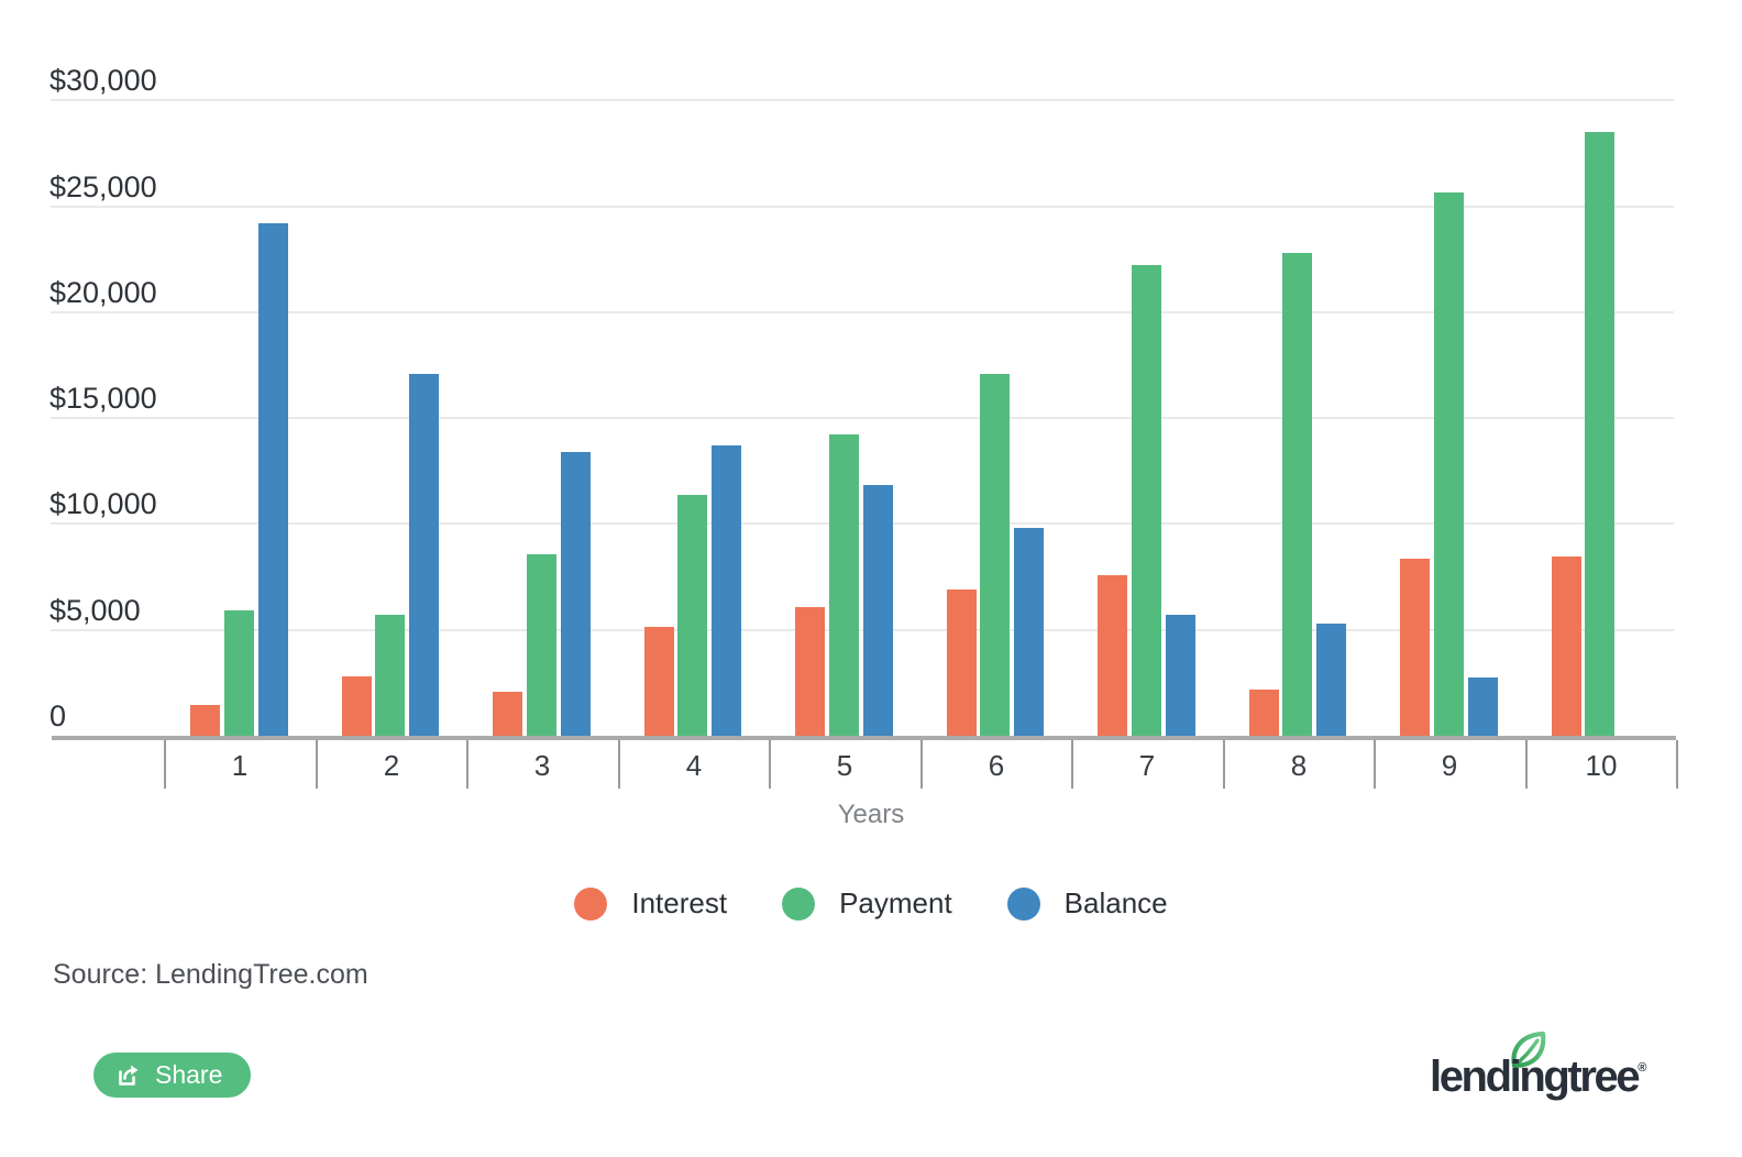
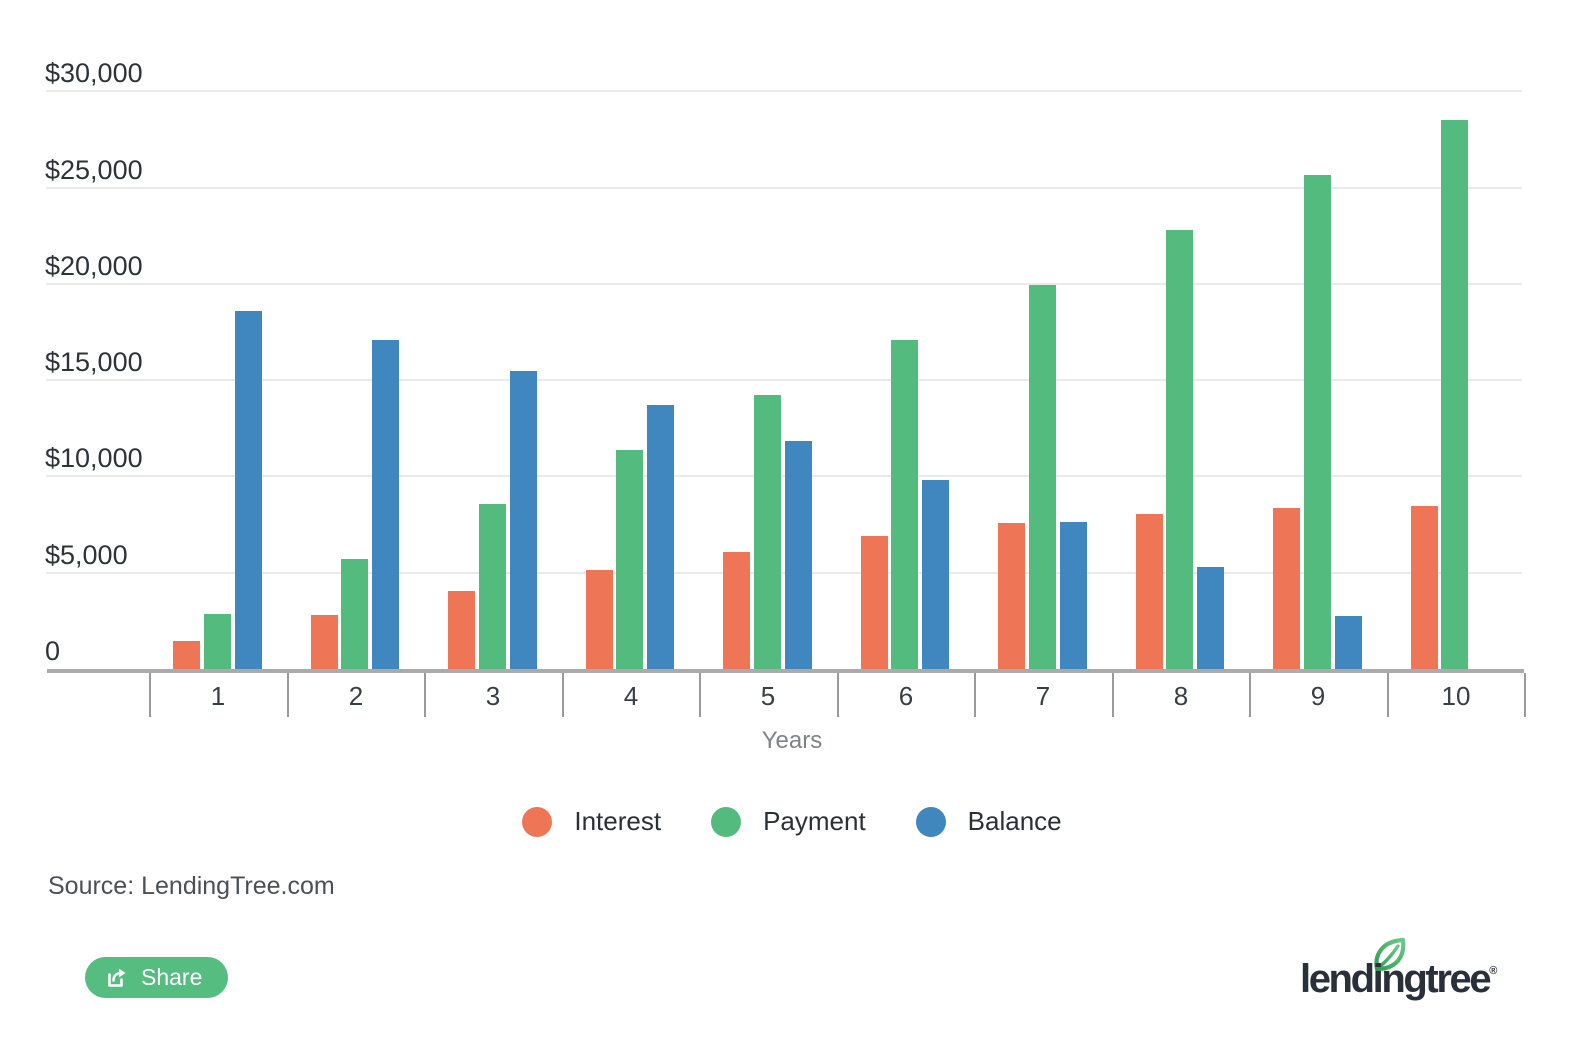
Payment/1: $5900 -> $2800
Balance/1: $24200 -> $18600
Interest/3: $2100 -> $4000
Balance/3: $13400 -> $15500
Payment/7: $22200 -> $19900
Balance/7: $5700 -> $7600
Interest/8: $2200 -> $8100
